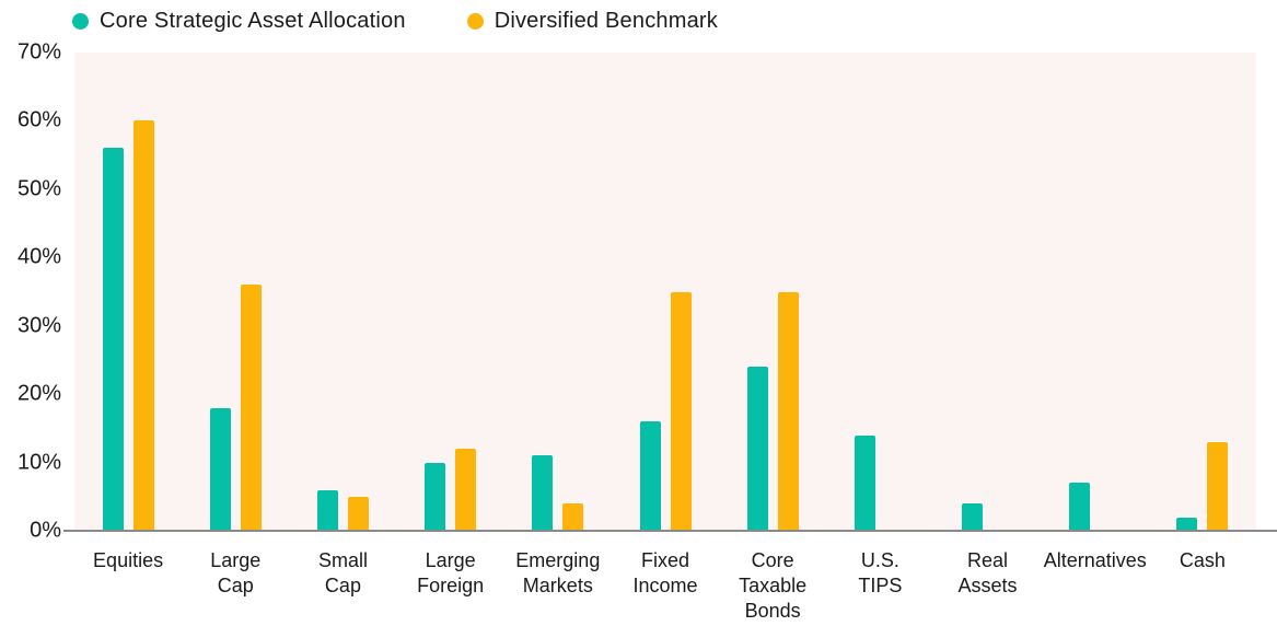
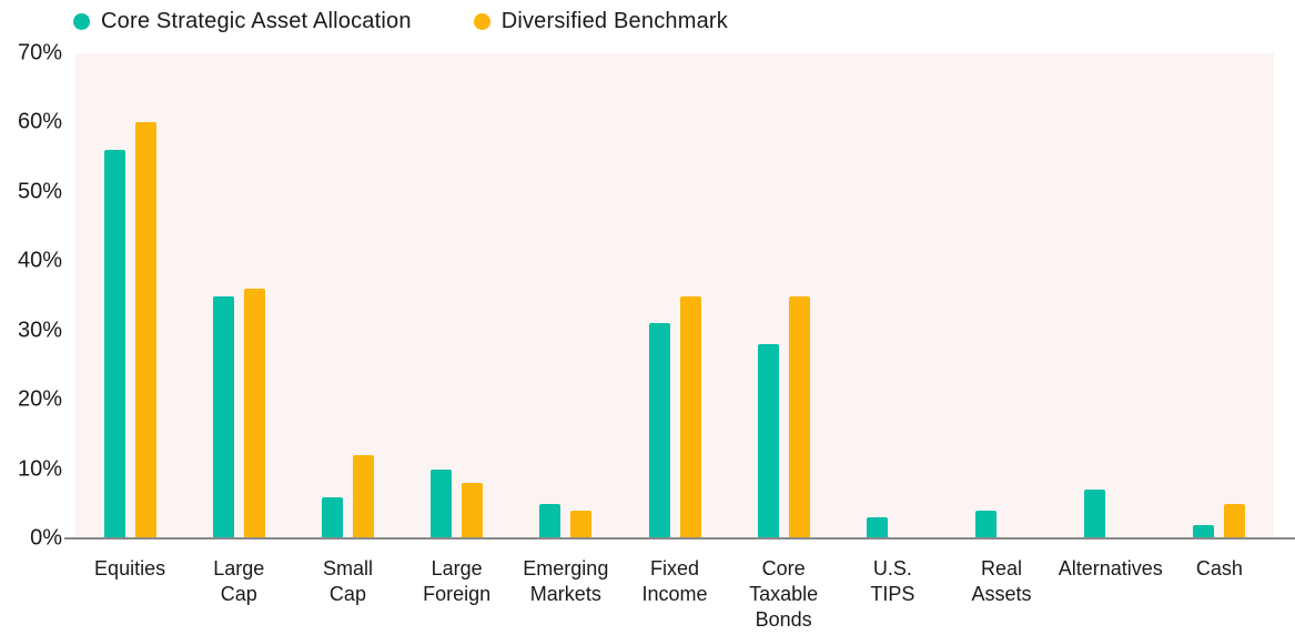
Core Strategic Asset Allocation/Large Cap: 18% -> 35%
Diversified Benchmark/Small Cap: 5% -> 12%
Diversified Benchmark/Large Foreign: 12% -> 8%
Core Strategic Asset Allocation/Emerging Markets: 11% -> 5%
Core Strategic Asset Allocation/Fixed Income: 16% -> 31%
Core Strategic Asset Allocation/Core Taxable Bonds: 24% -> 28%
Core Strategic Asset Allocation/U.S. TIPS: 14% -> 3%
Diversified Benchmark/Cash: 13% -> 5%
